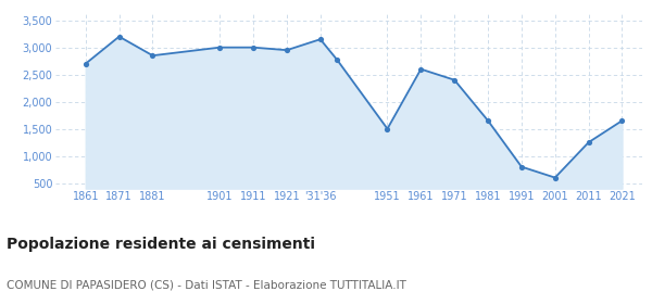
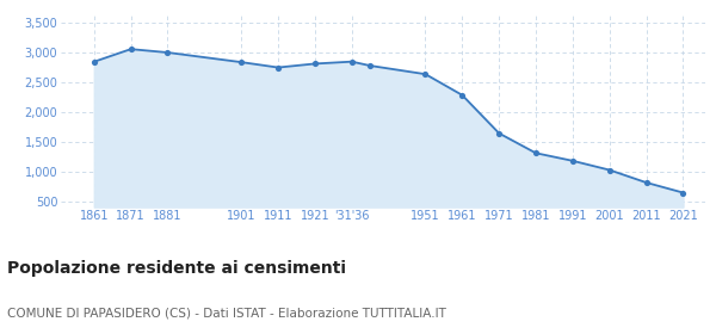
1861: 2,700 -> 2,840
1871: 3,200 -> 3,050
1881: 2,850 -> 2,990
1901: 3,000 -> 2,830
1911: 3,000 -> 2,740
1921: 2,950 -> 2,800
'31'36: 3,150 -> 2,840
1951: 1,500 -> 2,630
1961: 2,600 -> 2,280
1971: 2,400 -> 1,640
1981: 1,650 -> 1,310
1991: 800 -> 1,180
2001: 600 -> 1,020
2011: 1,250 -> 810
2021: 1,650 -> 640
